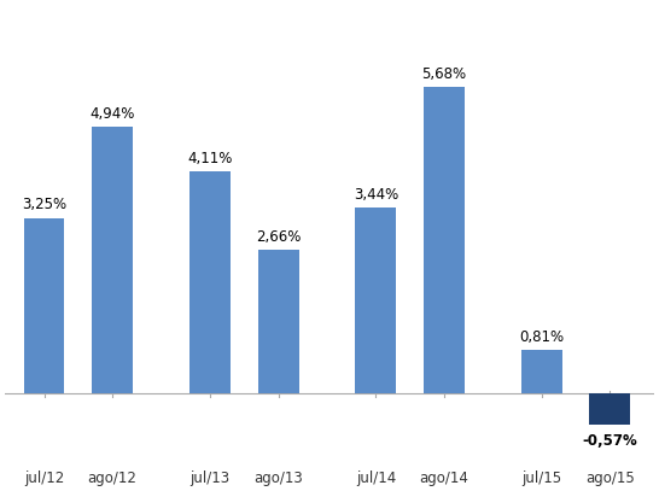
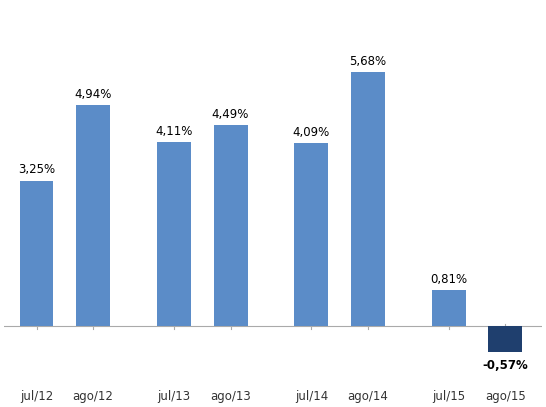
ago/13: 2,66% -> 4,49%
jul/14: 3,44% -> 4,09%
